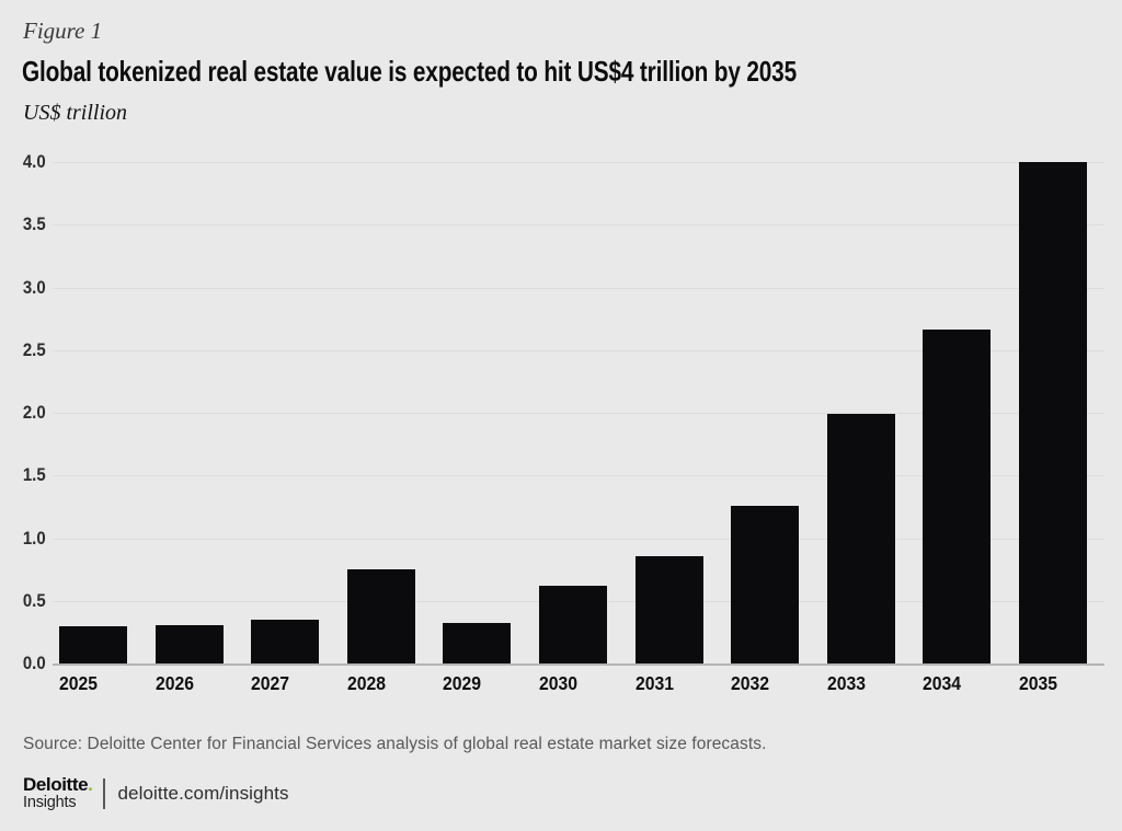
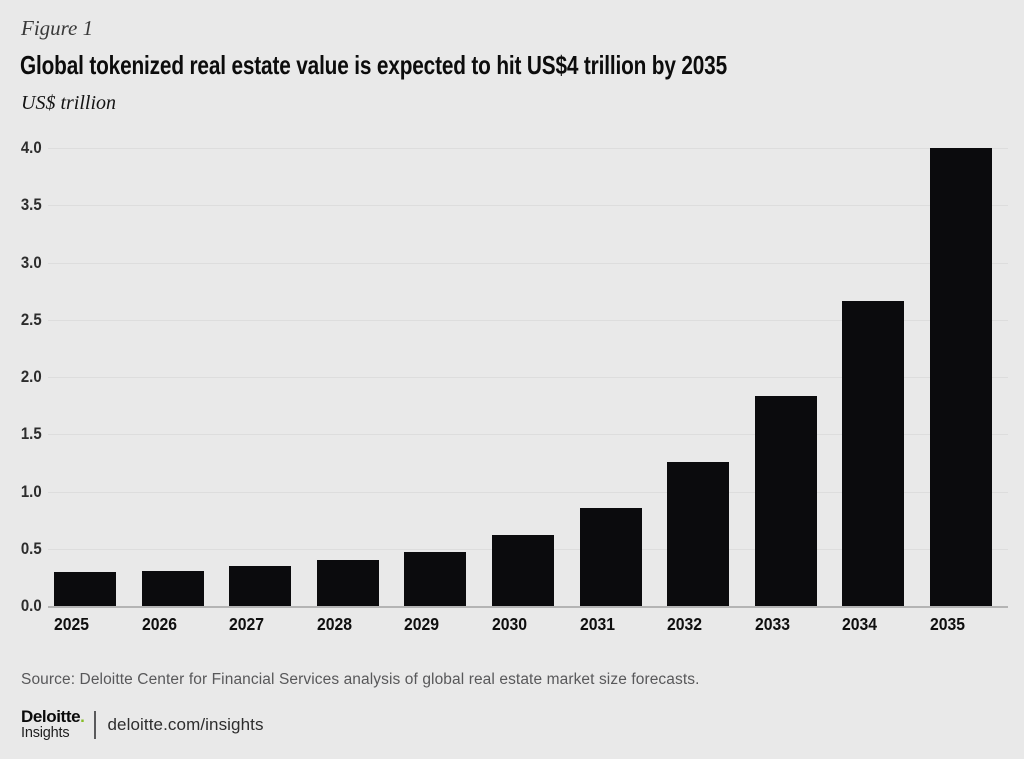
2028: 0.75 -> 0.40
2029: 0.32 -> 0.47
2033: 1.99 -> 1.83
